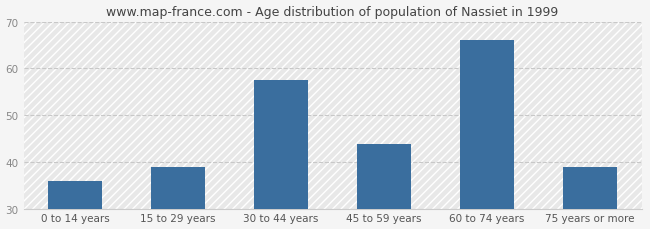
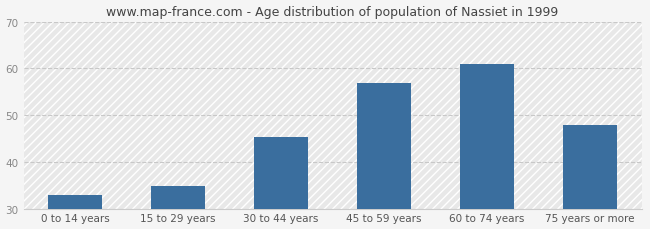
0 to 14 years: 36.0 -> 33.0
15 to 29 years: 39.0 -> 35.0
30 to 44 years: 57.5 -> 45.5
45 to 59 years: 44.0 -> 57.0
60 to 74 years: 66.0 -> 61.0
75 years or more: 39.0 -> 48.0
